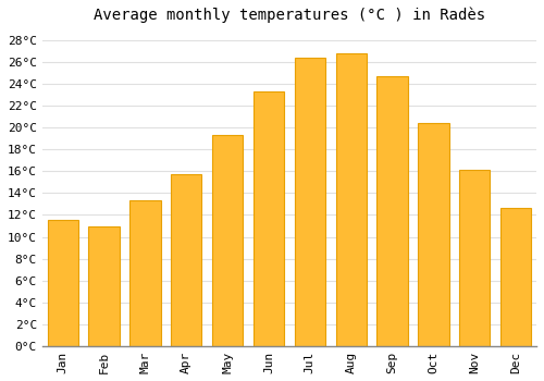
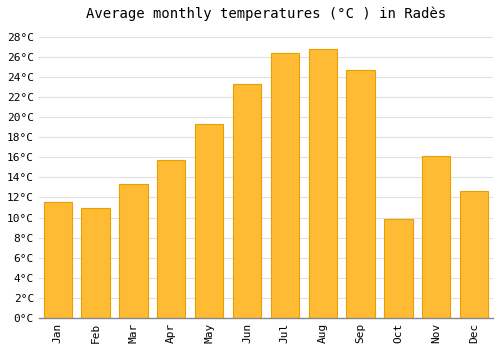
Oct: 20.4°C -> 9.9°C
